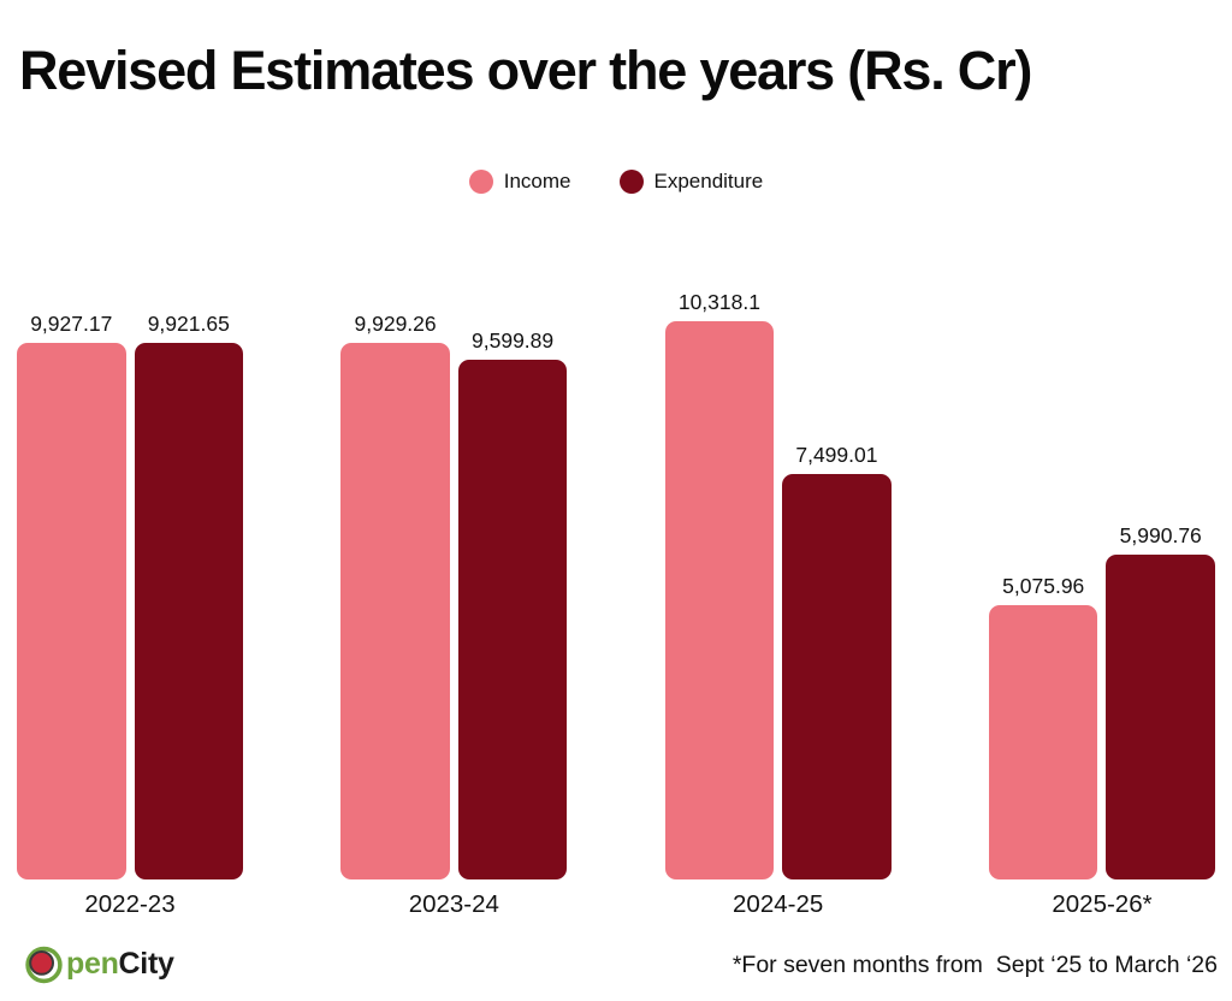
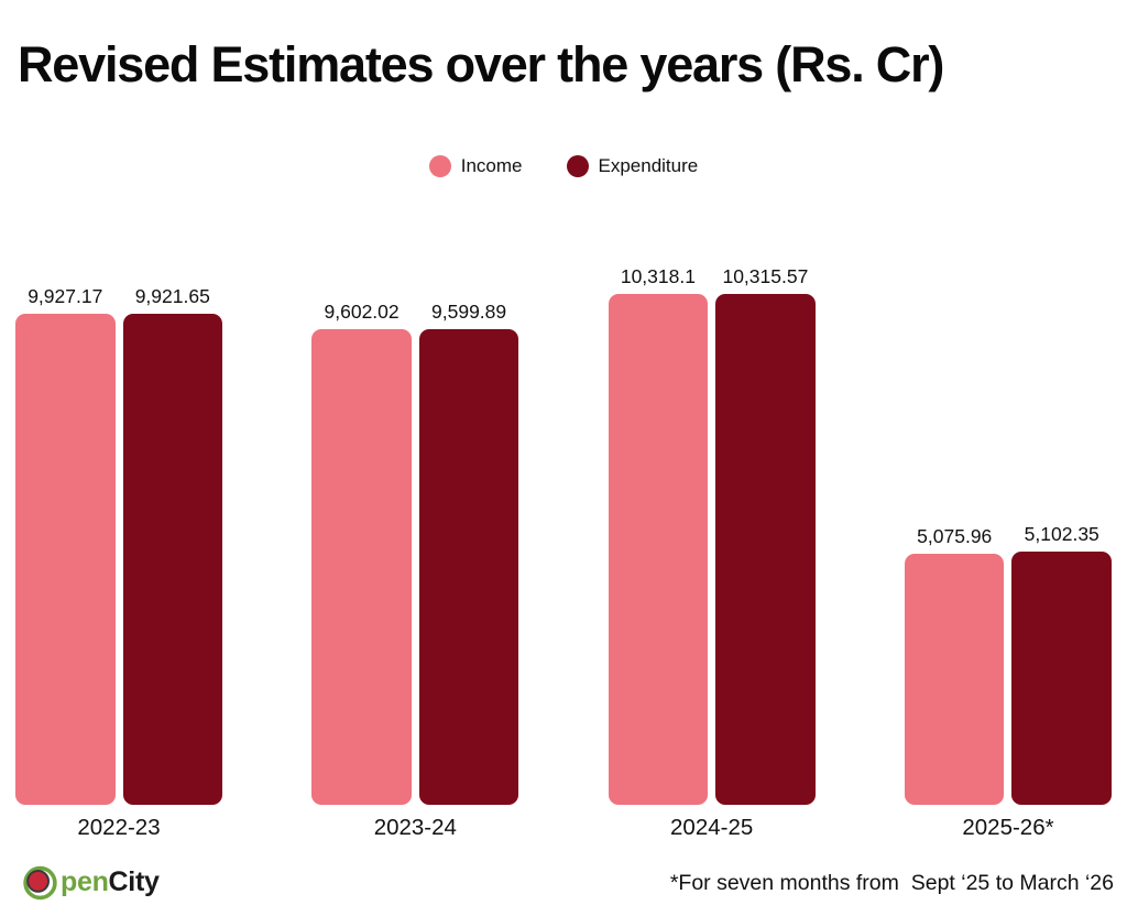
Income/2023-24: 9,929.26 -> 9,602.02
Expenditure/2024-25: 7,499.01 -> 10,315.57
Expenditure/2025-26*: 5,990.76 -> 5,102.35
